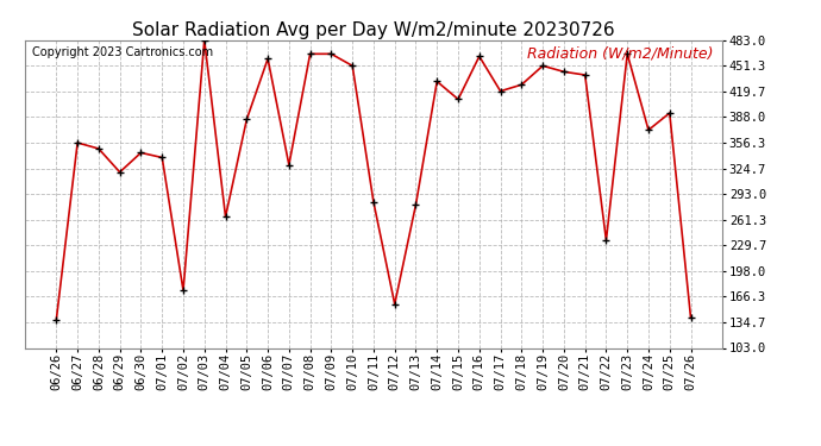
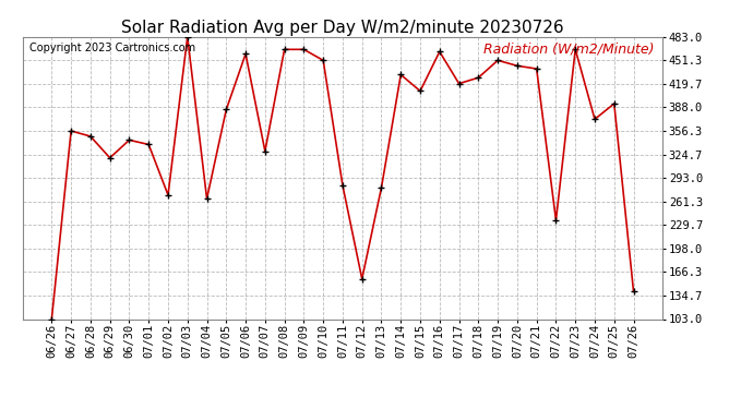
06/26: 138 -> 103
07/02: 174 -> 270
